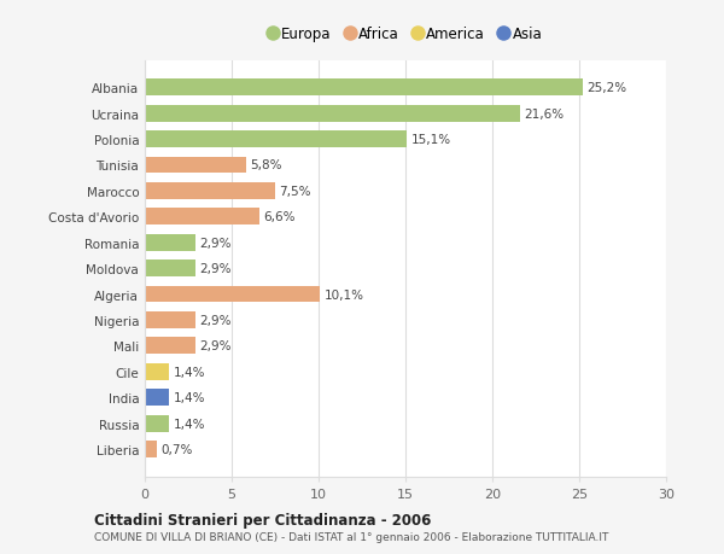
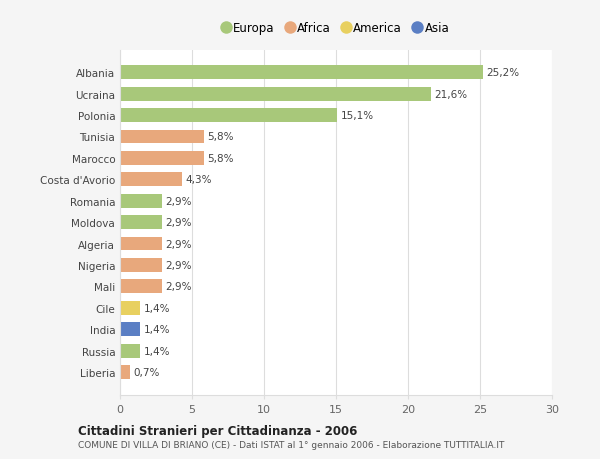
Marocco: 7,5% -> 5,8%
Costa d'Avorio: 6,6% -> 4,3%
Algeria: 10,1% -> 2,9%
